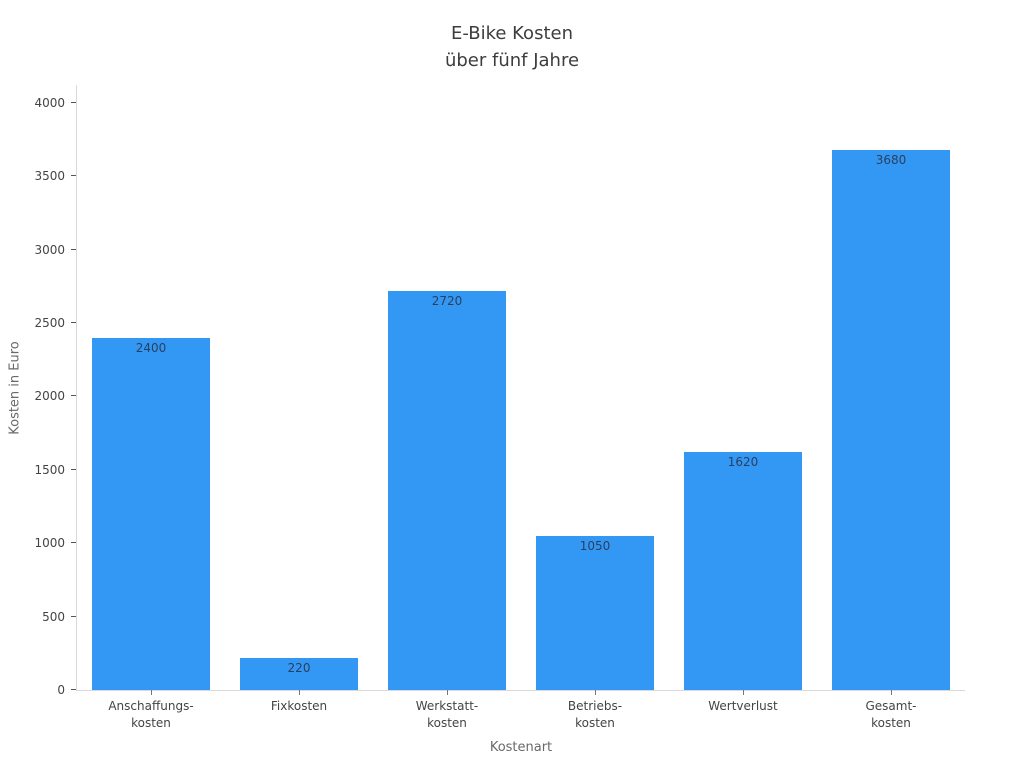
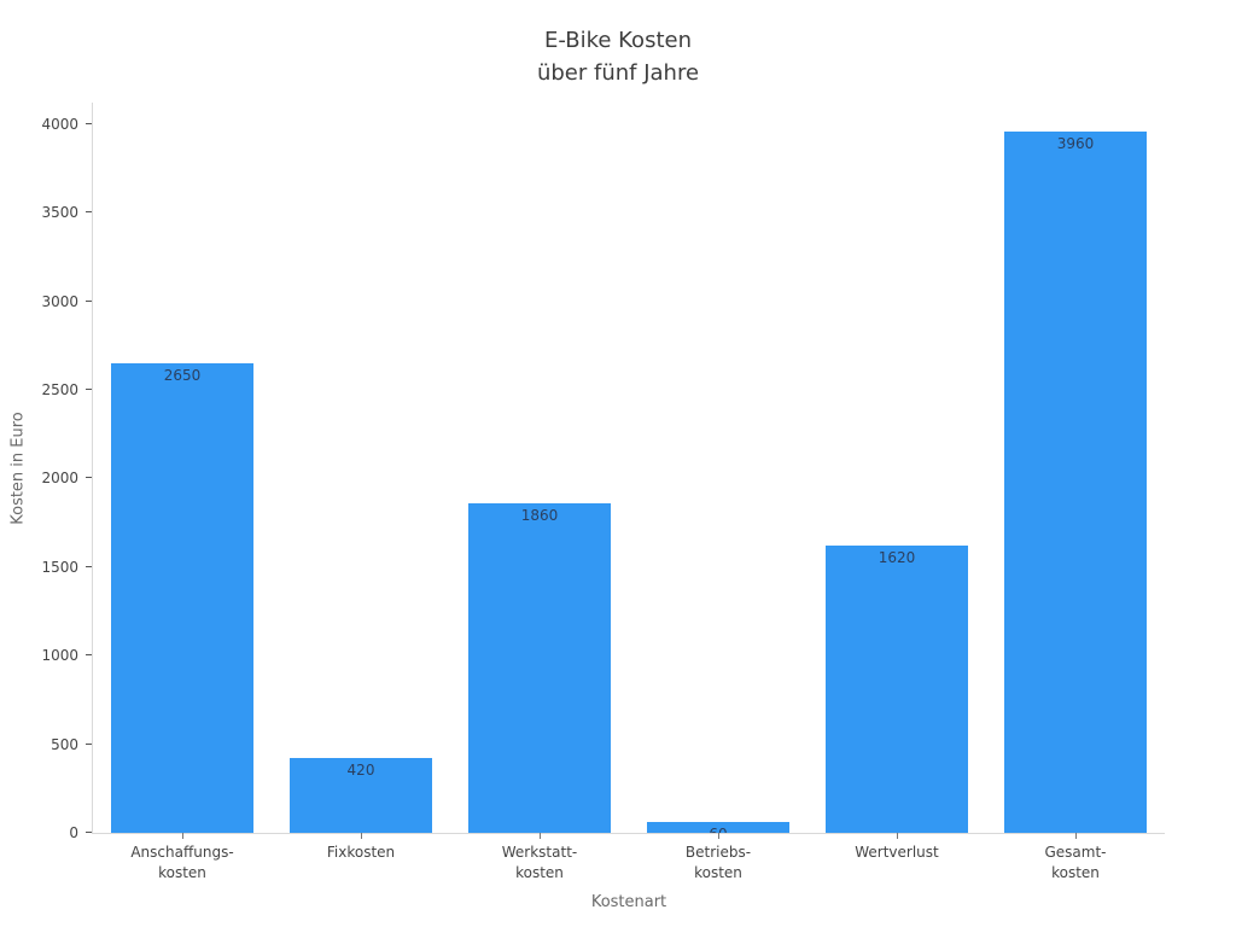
Anschaffungs- kosten: 2400 -> 2650
Fixkosten: 220 -> 420
Werkstatt- kosten: 2720 -> 1860
Betriebs- kosten: 1050 -> 60
Gesamt- kosten: 3680 -> 3960
